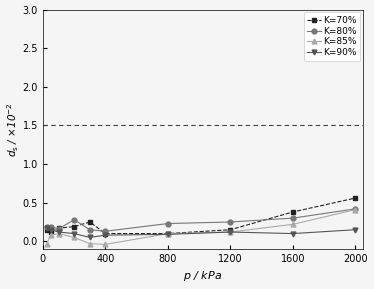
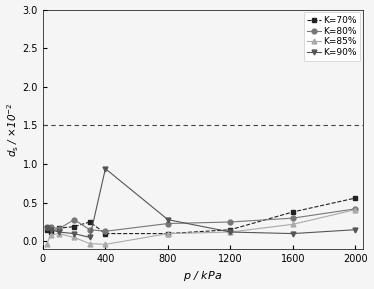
K=90%/400: 0.08 -> 0.94
K=90%/800: 0.09 -> 0.28
